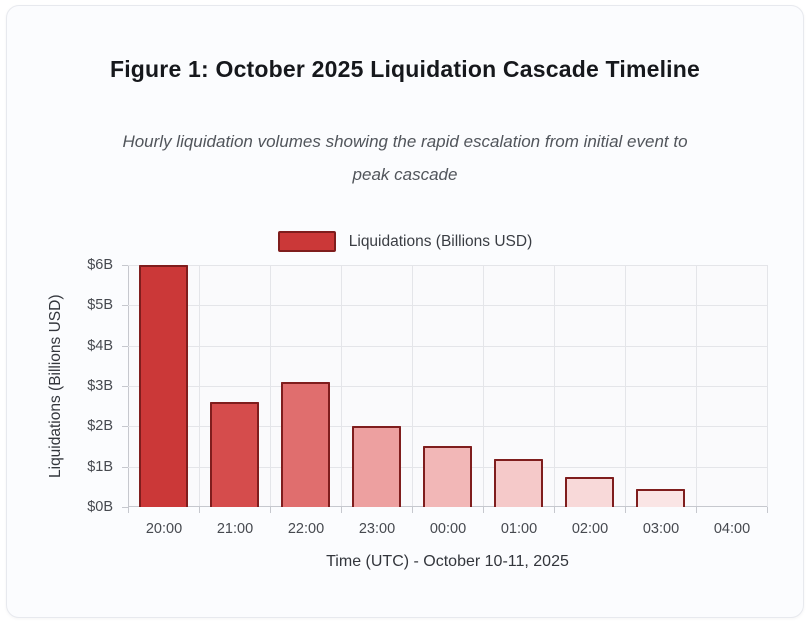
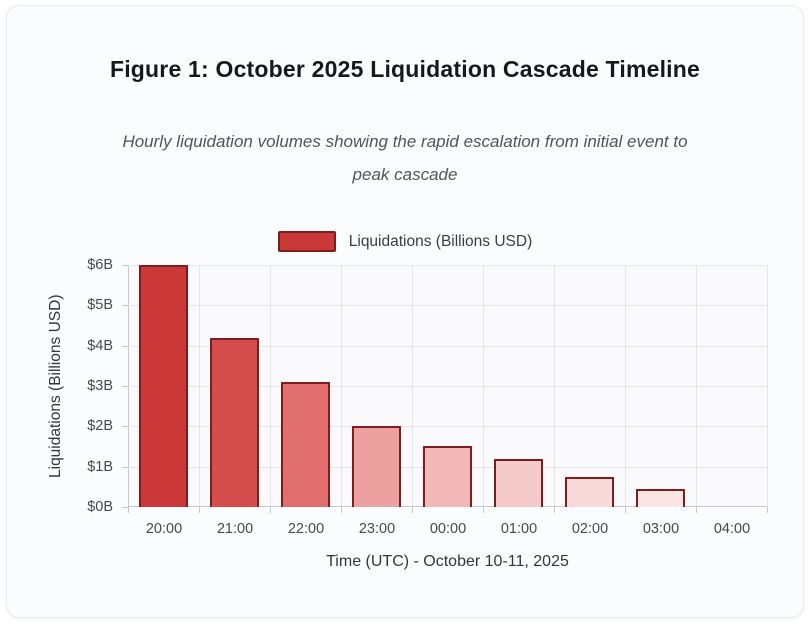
21:00: $2.6B -> $4.2B
